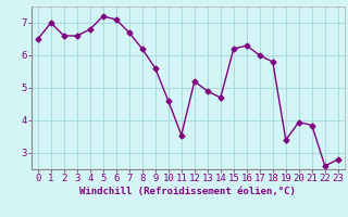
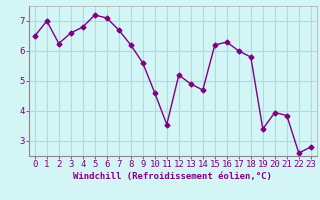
2: 6.60 -> 6.25
